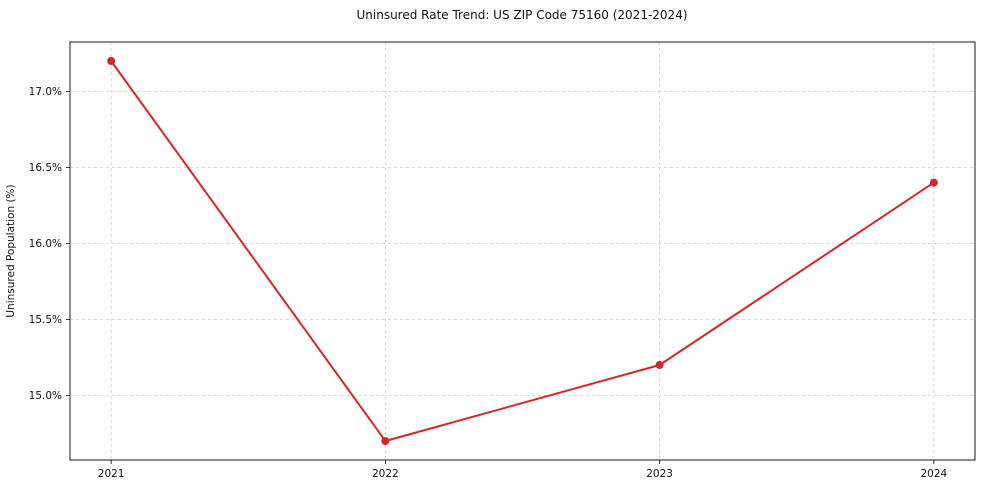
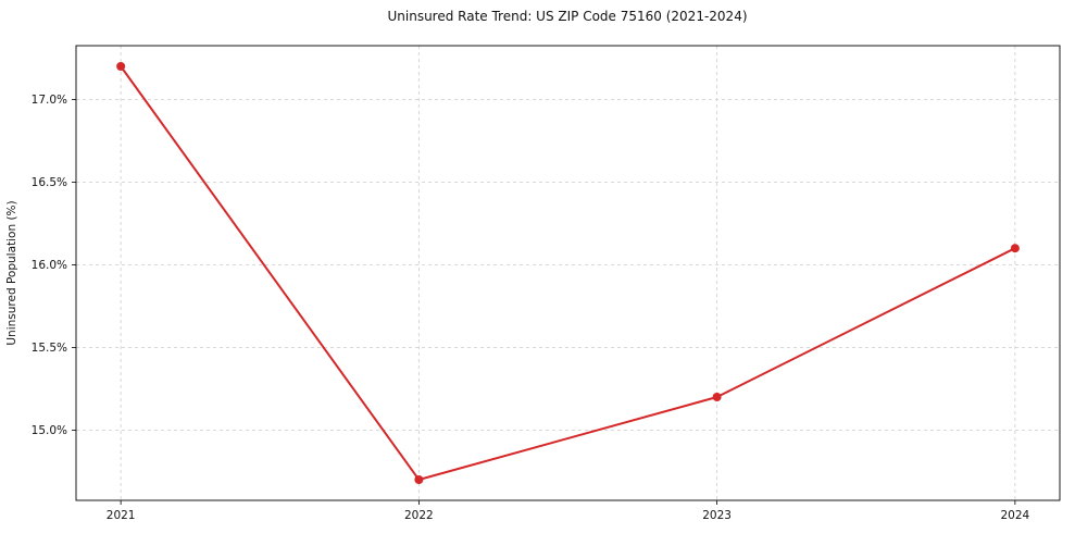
2024: 16.4% -> 16.1%
